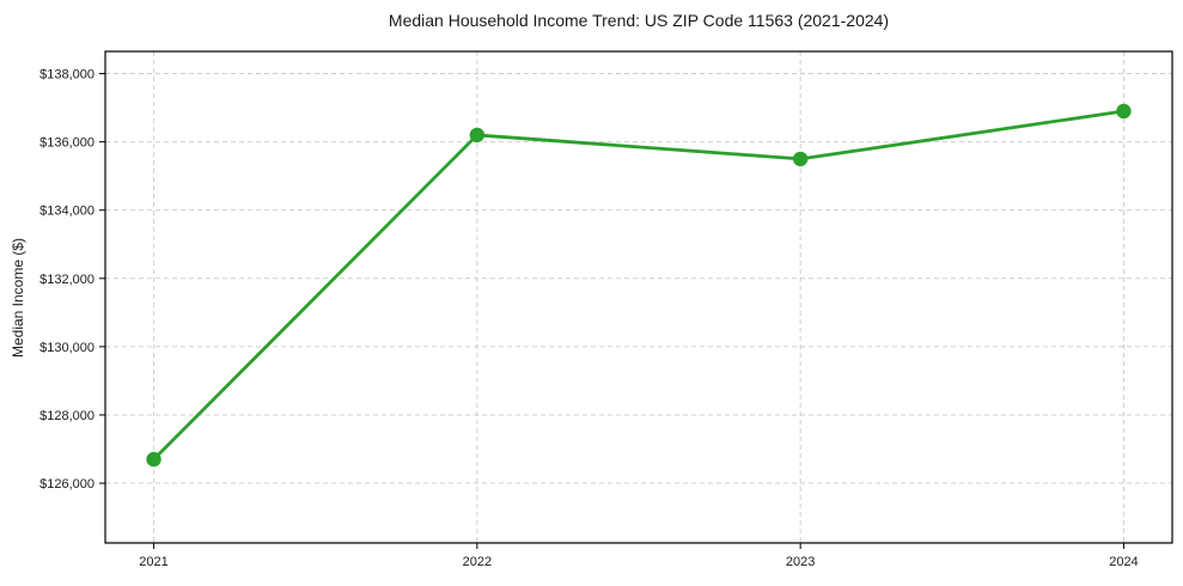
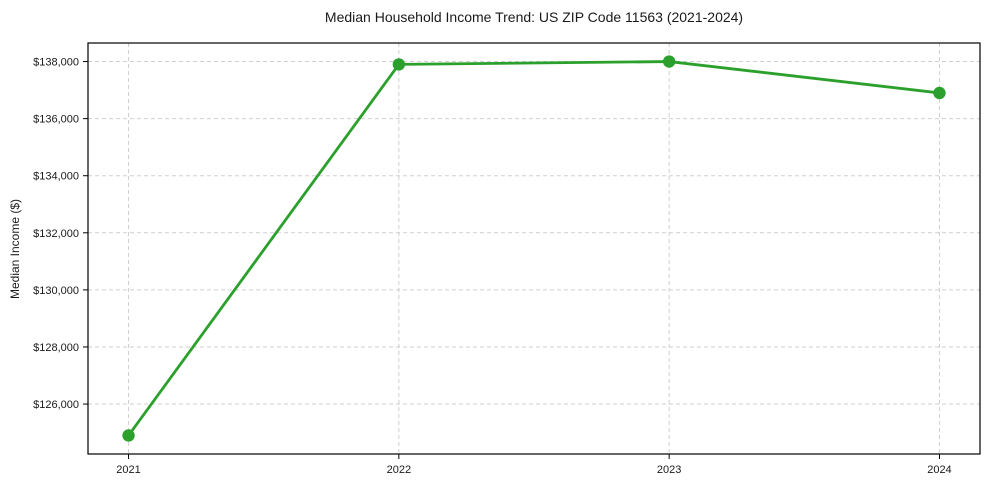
2021: $126700 -> $124900
2022: $136200 -> $137900
2023: $135500 -> $138000
